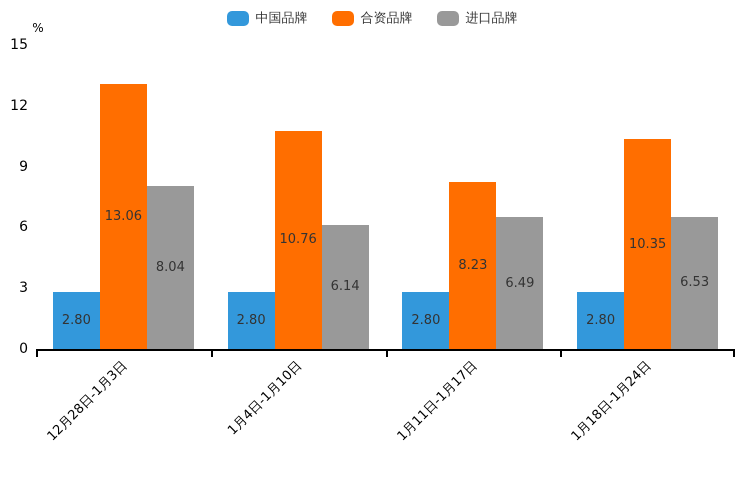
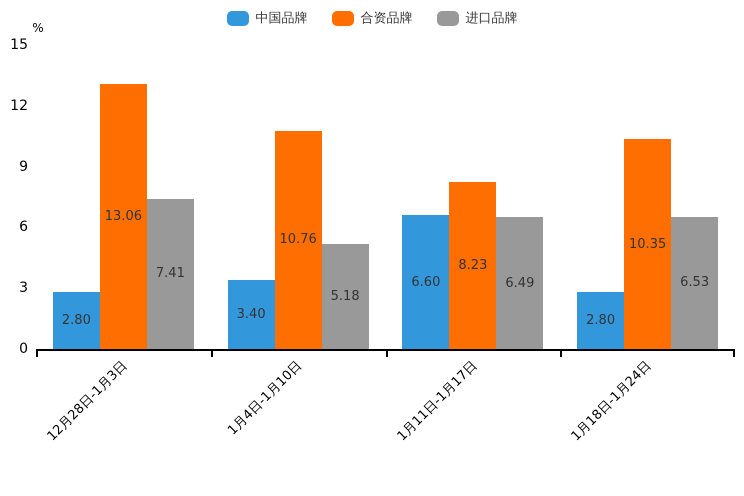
进口品牌/12月28日-1月3日: 8.04 -> 7.41
中国品牌/1月4日-1月10日: 2.80 -> 3.40
进口品牌/1月4日-1月10日: 6.14 -> 5.18
中国品牌/1月11日-1月17日: 2.80 -> 6.60
